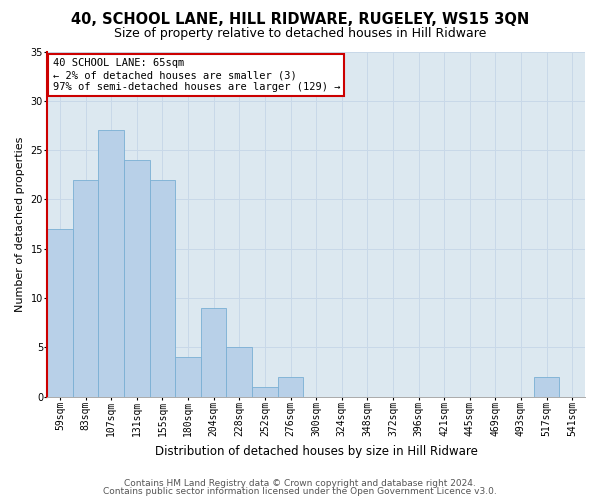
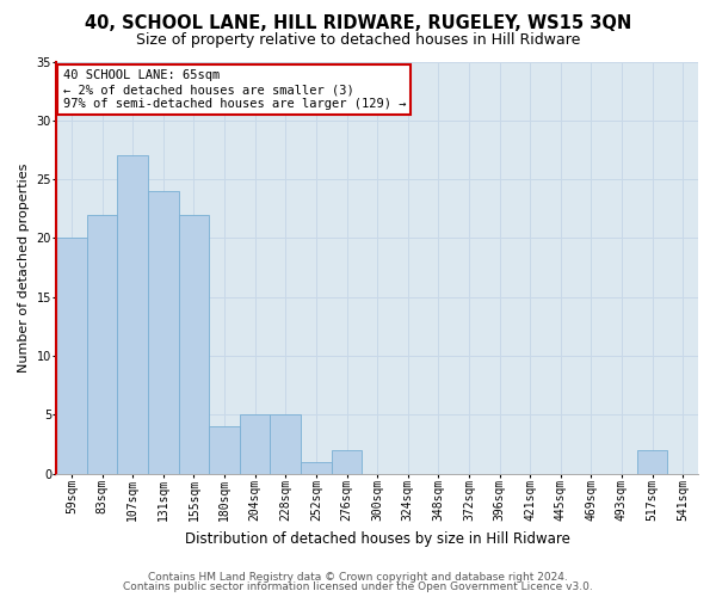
59sqm: 17 -> 20
204sqm: 9 -> 5
